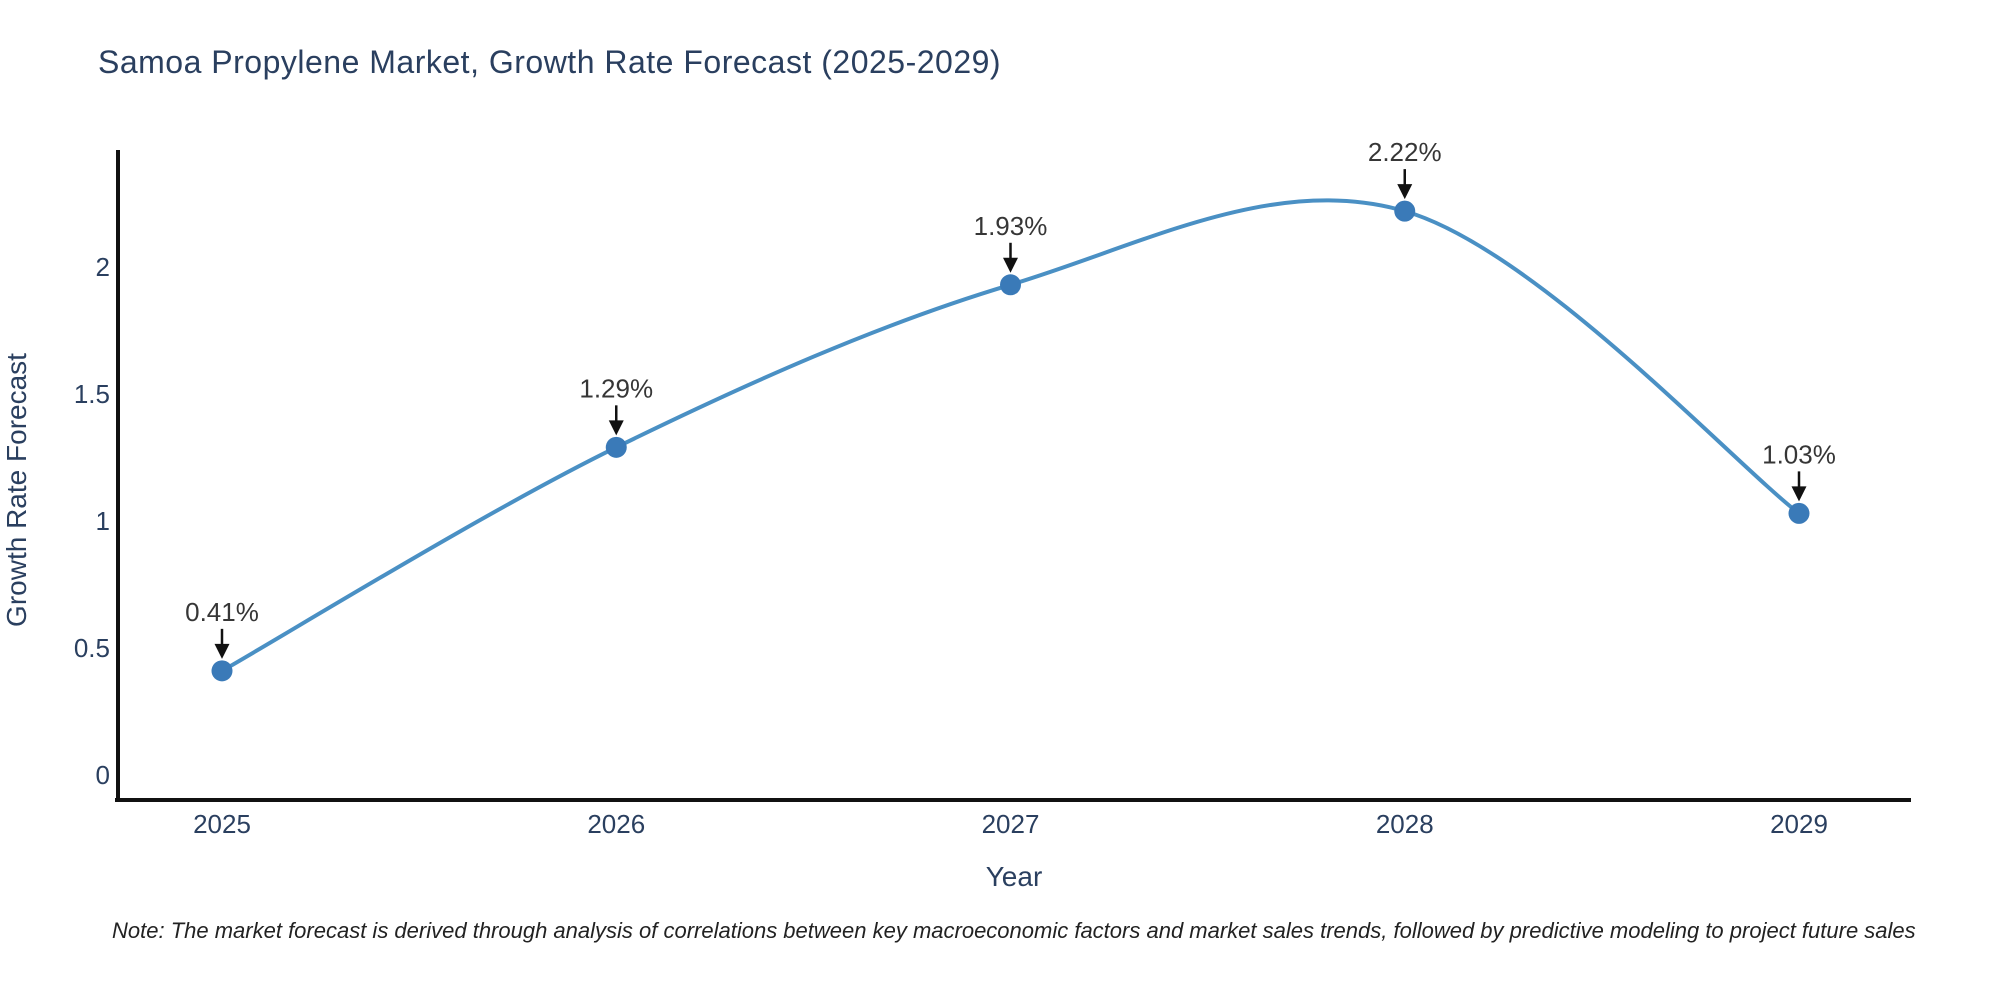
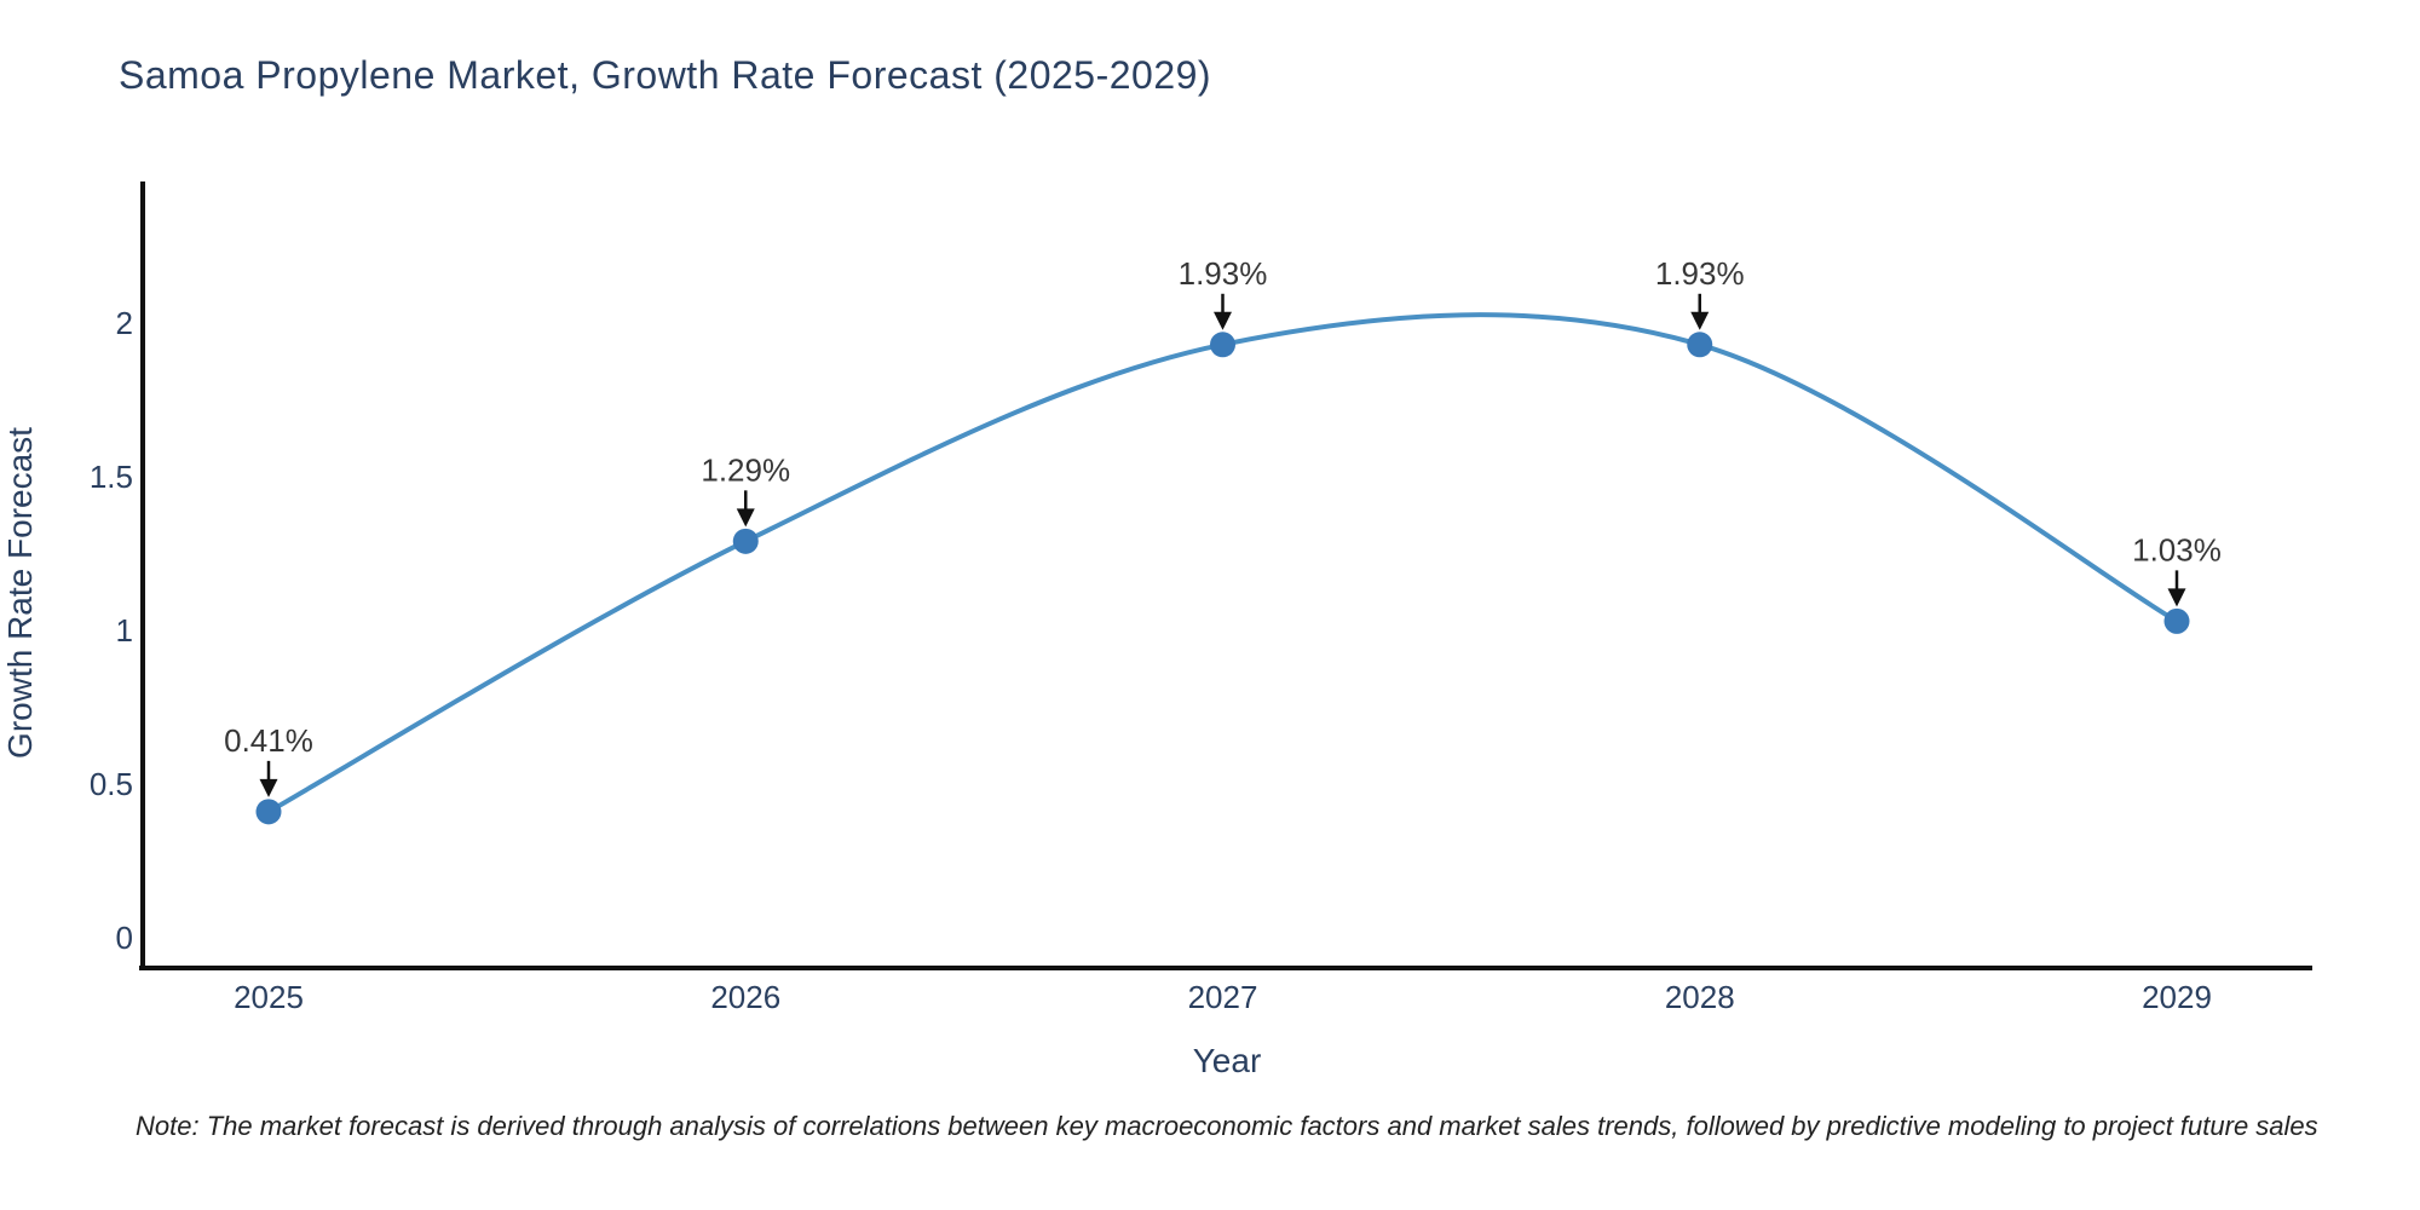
2028: 2.22% -> 1.93%
